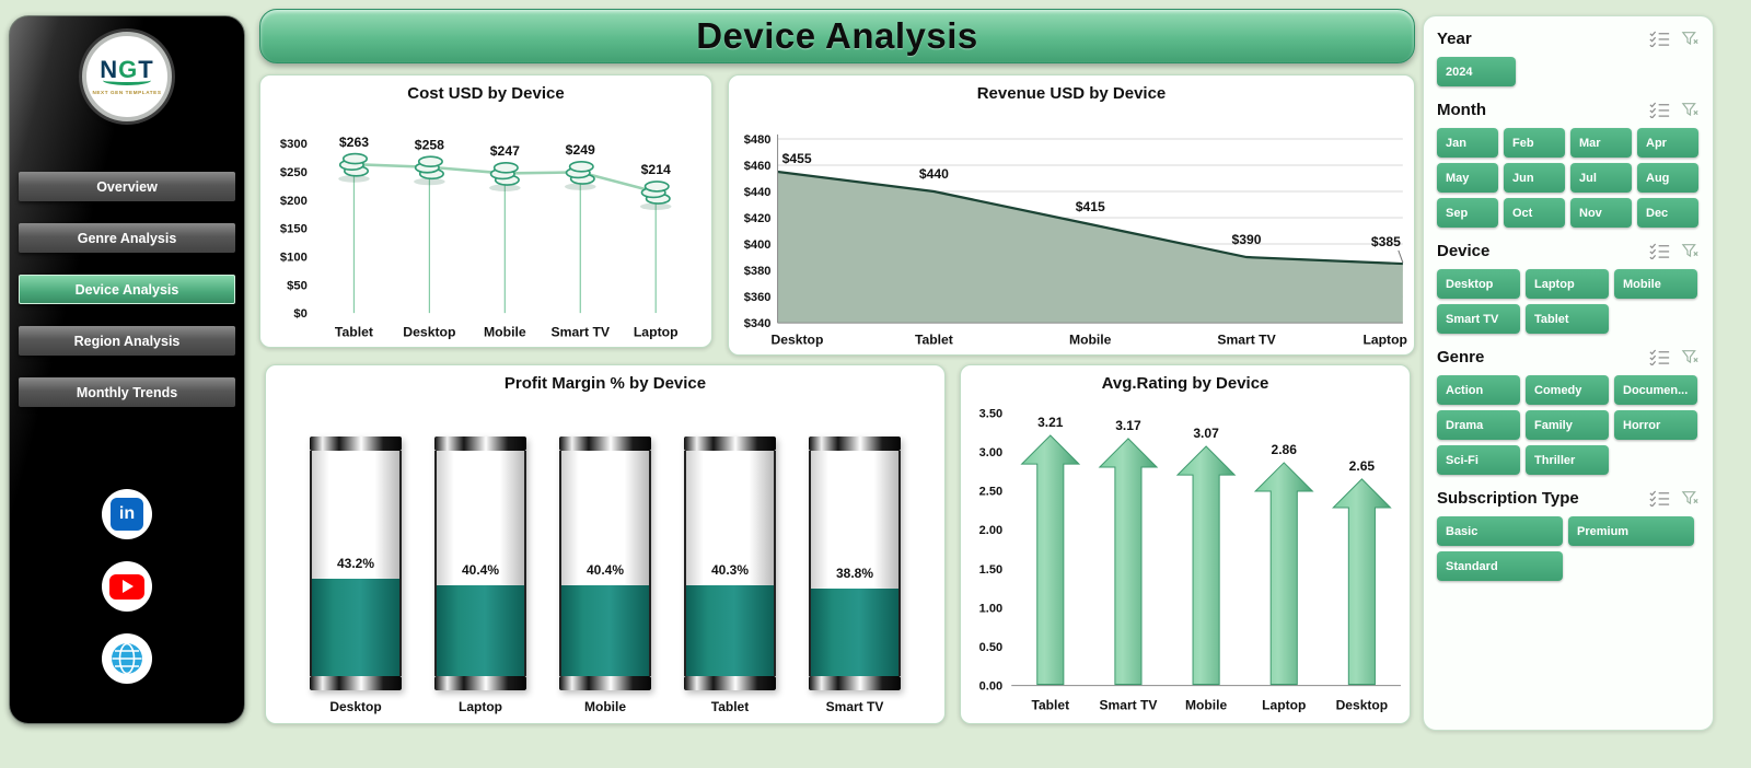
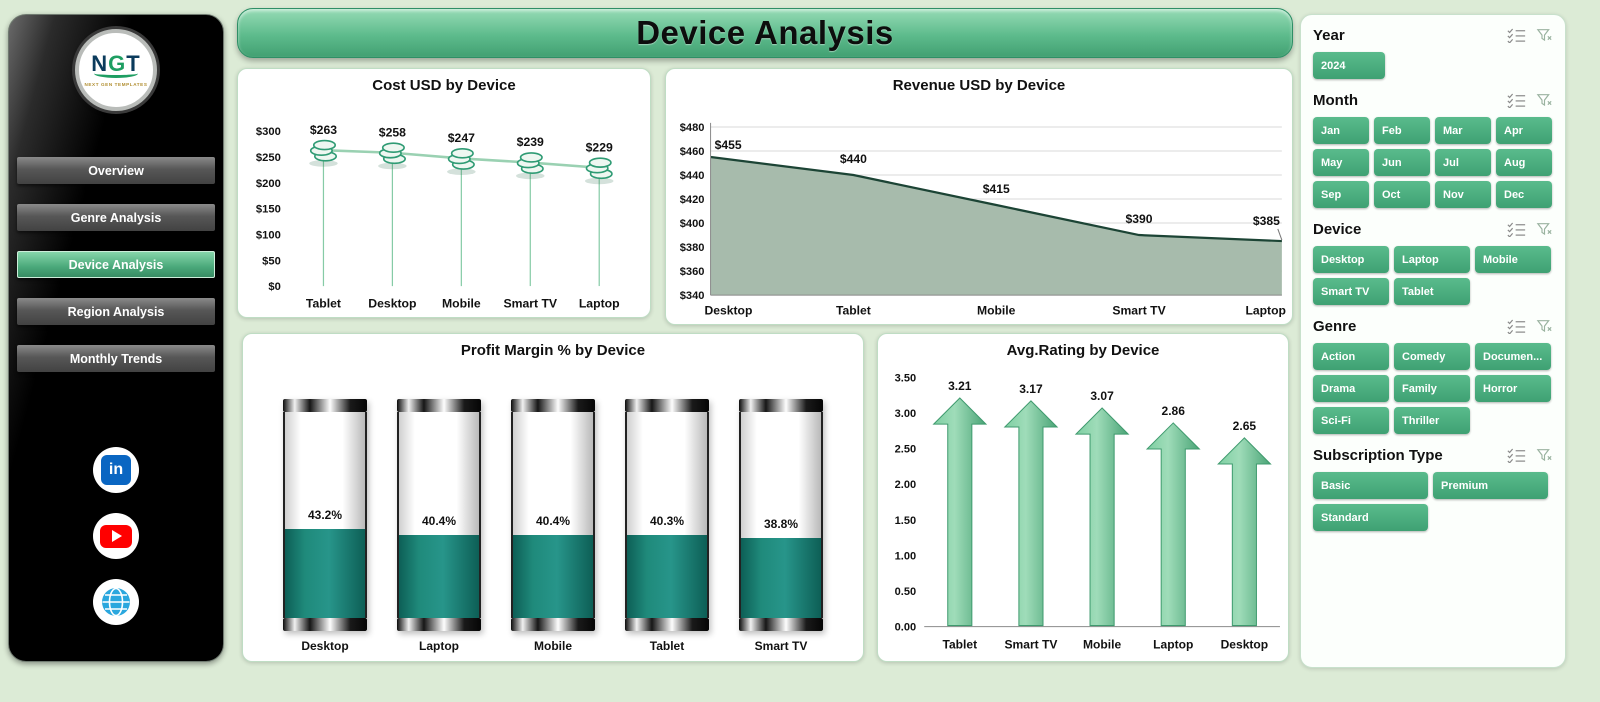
Cost USD by Device/Smart TV: $249 -> $239
Cost USD by Device/Laptop: $214 -> $229
